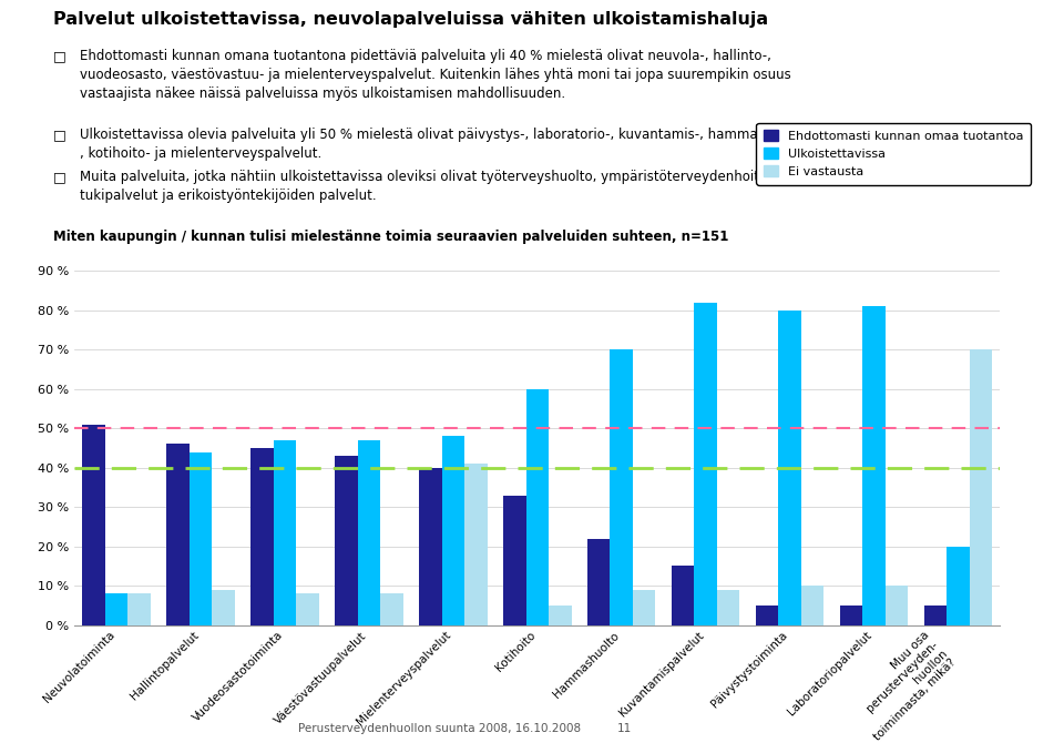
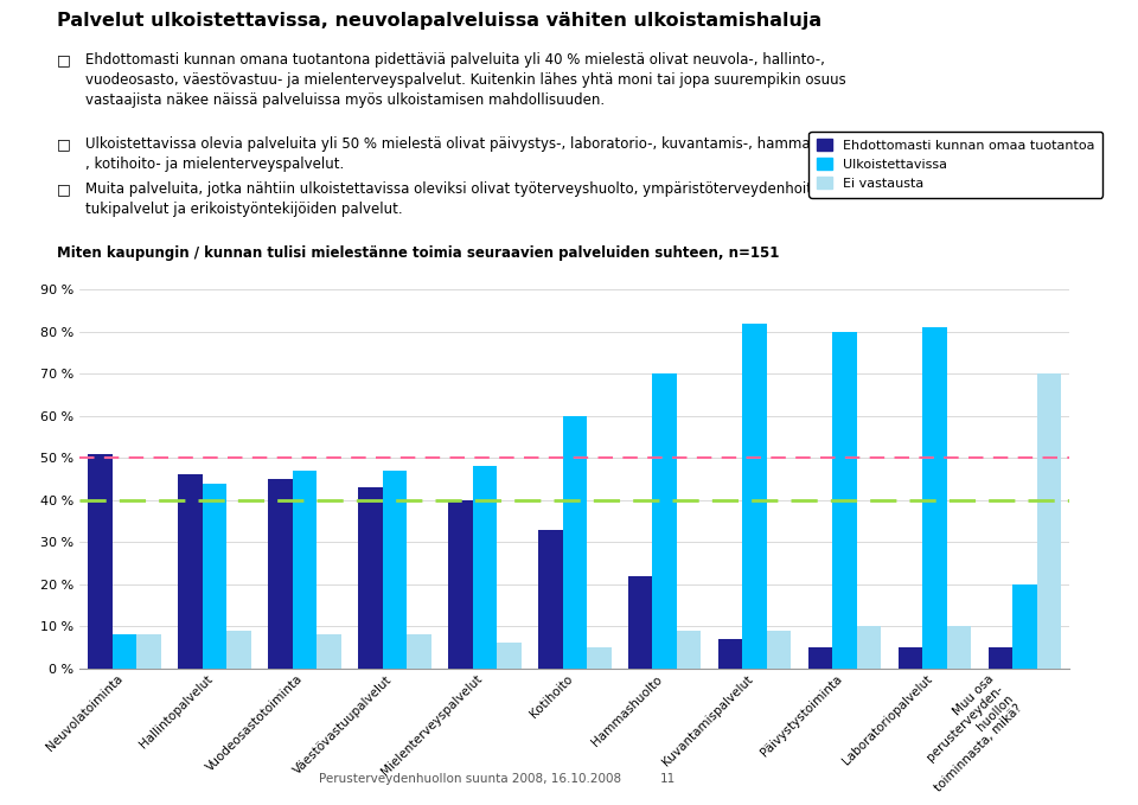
Ei vastausta/Mielenterveyspalvelut: 41 % -> 6 %
Ehdottomasti kunnan omaa tuotantoa/Kuvantamispalvelut: 15 % -> 7 %
